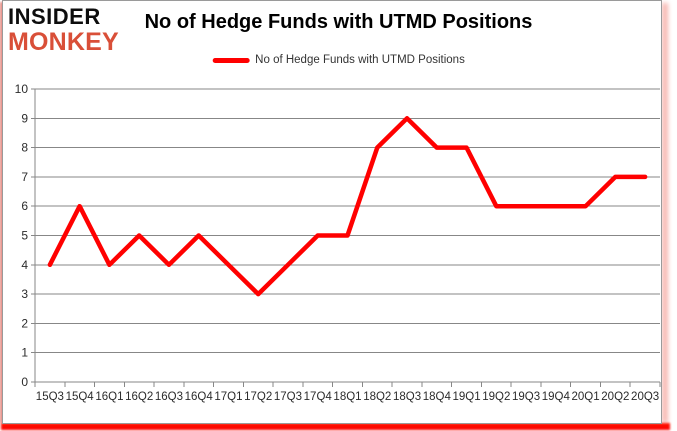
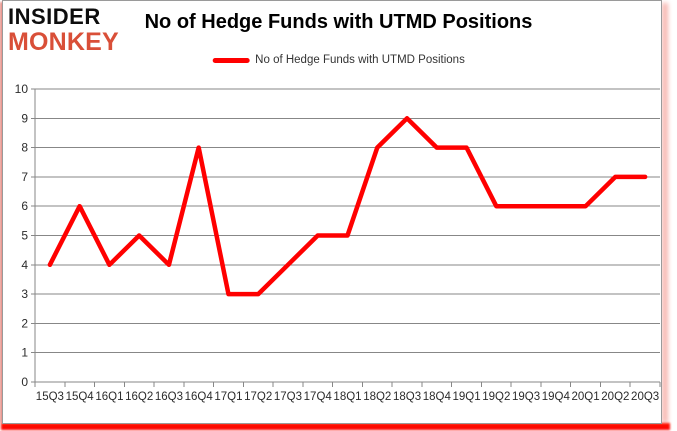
16Q4: 5 -> 8
17Q1: 4 -> 3
